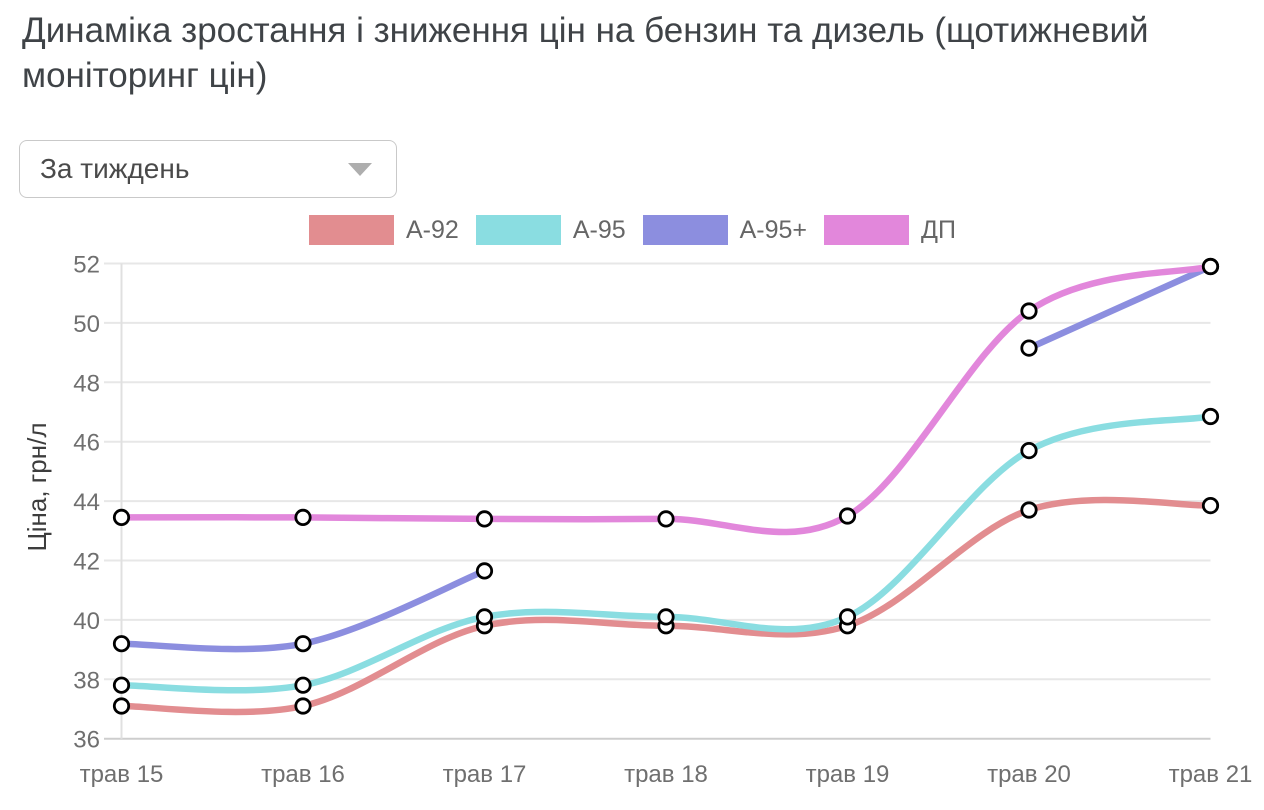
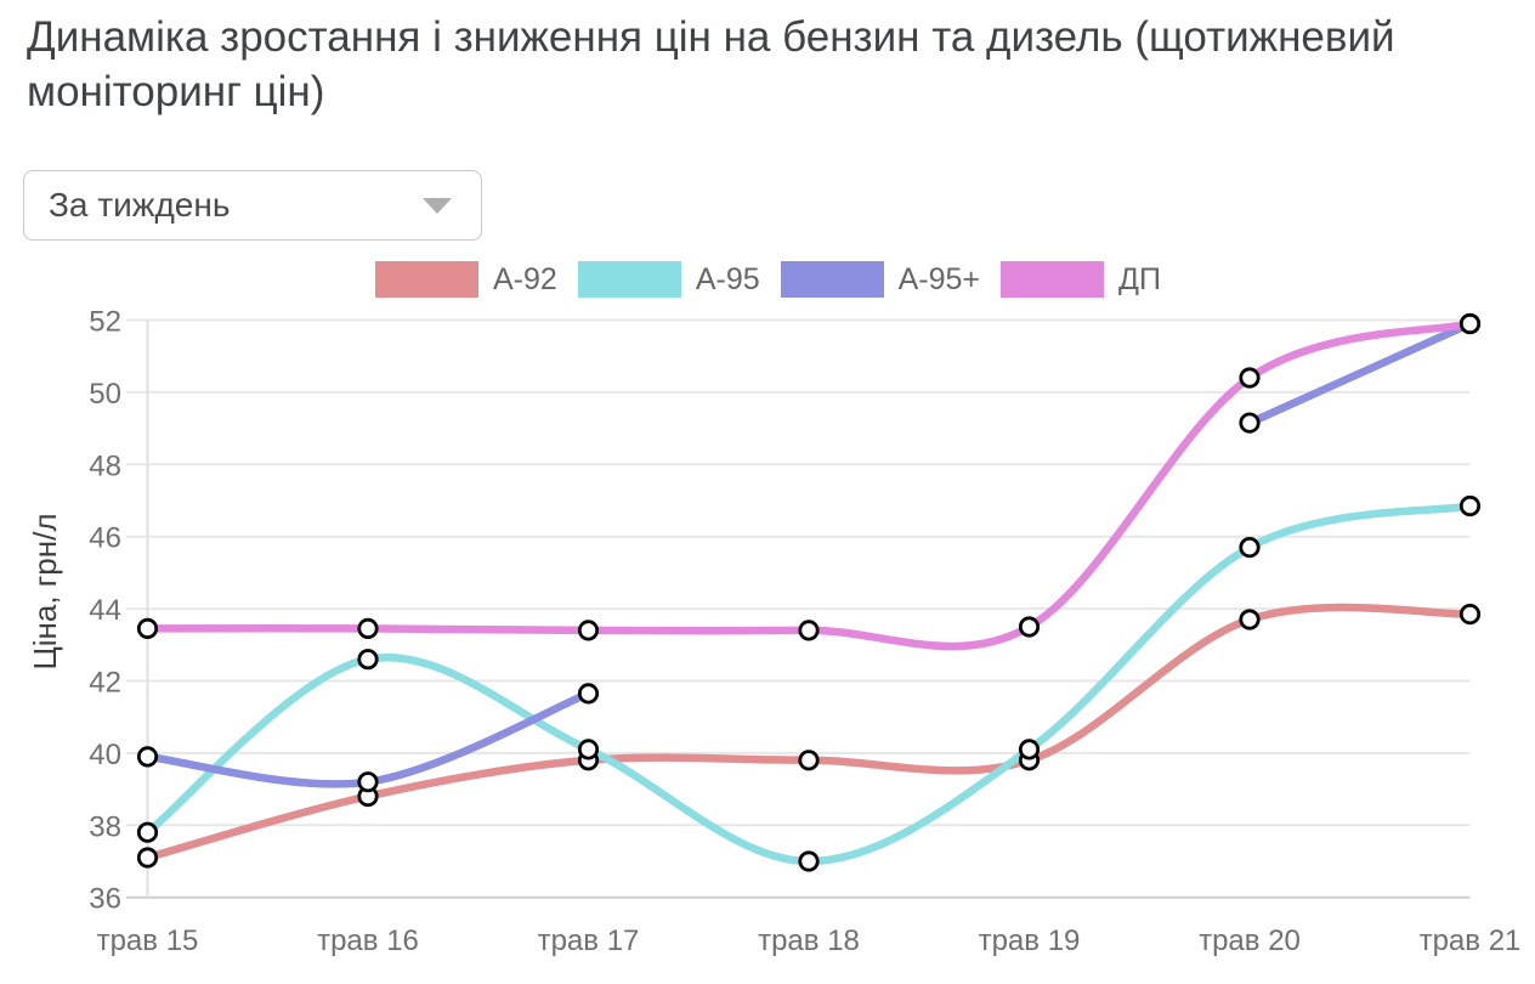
А-95+/трав 15: 39.2 -> 39.9
А-92/трав 16: 37.1 -> 38.8
А-95/трав 16: 37.8 -> 42.6
А-95/трав 18: 40.1 -> 37.0
